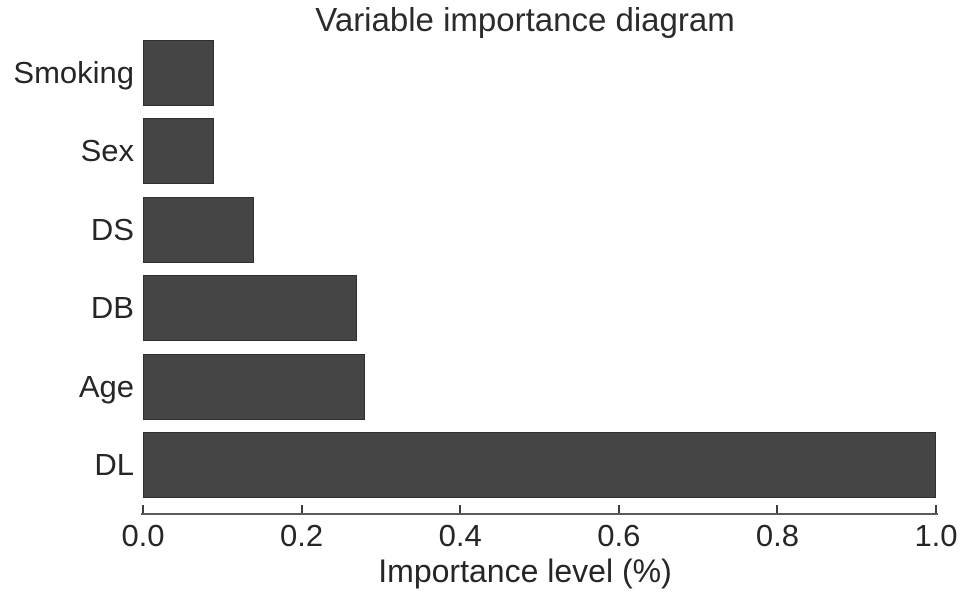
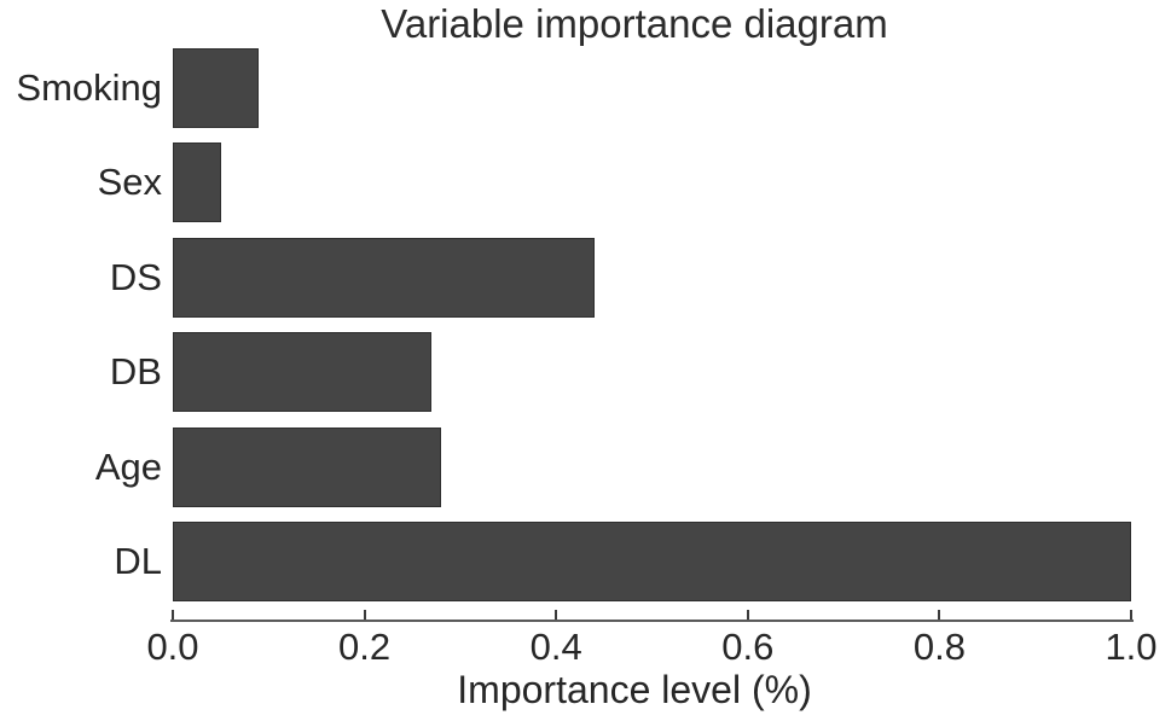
Sex: 0.09 -> 0.05
DS: 0.14 -> 0.44
